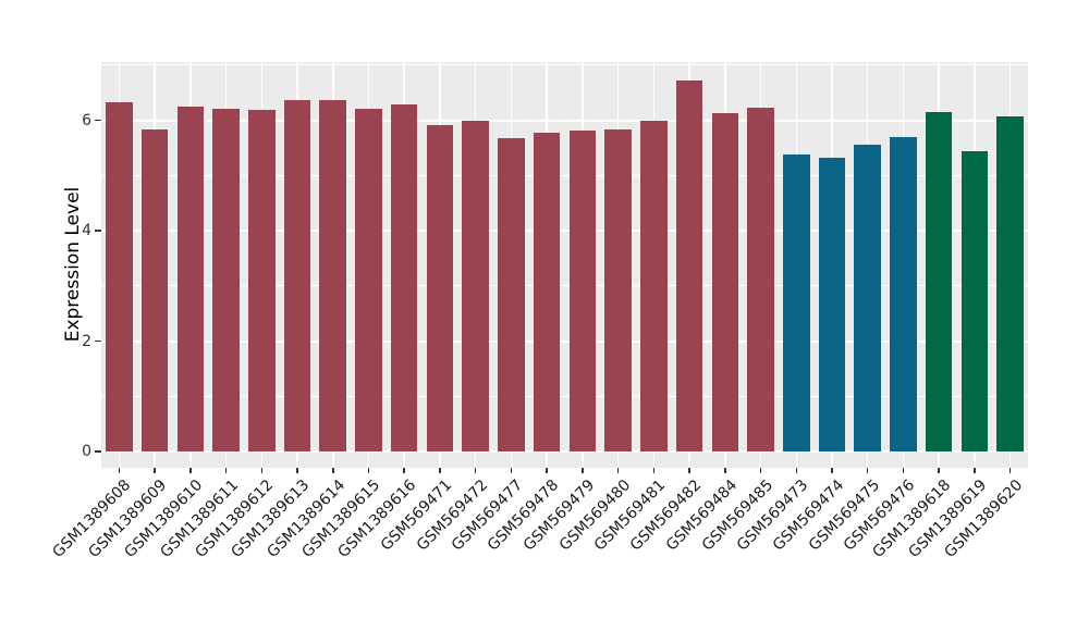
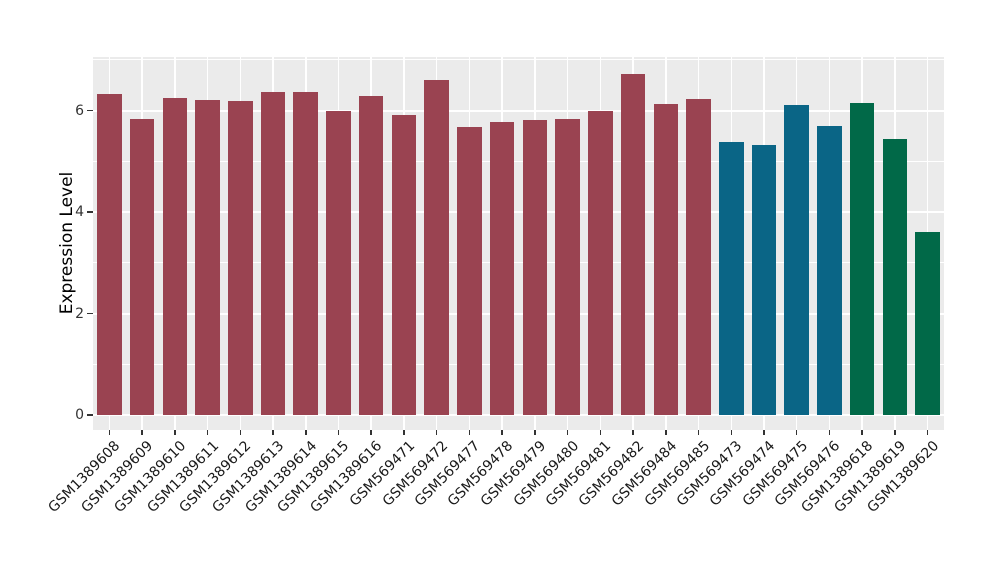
GSM1389615: 6.2 -> 6.0
GSM569472: 6.0 -> 6.6
GSM569475: 5.6 -> 6.1
GSM1389620: 6.1 -> 3.6
